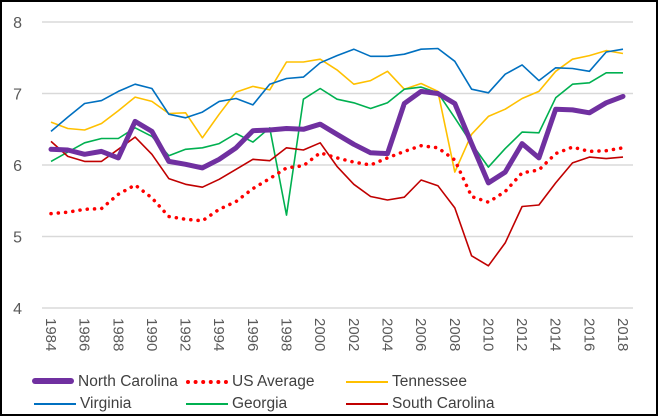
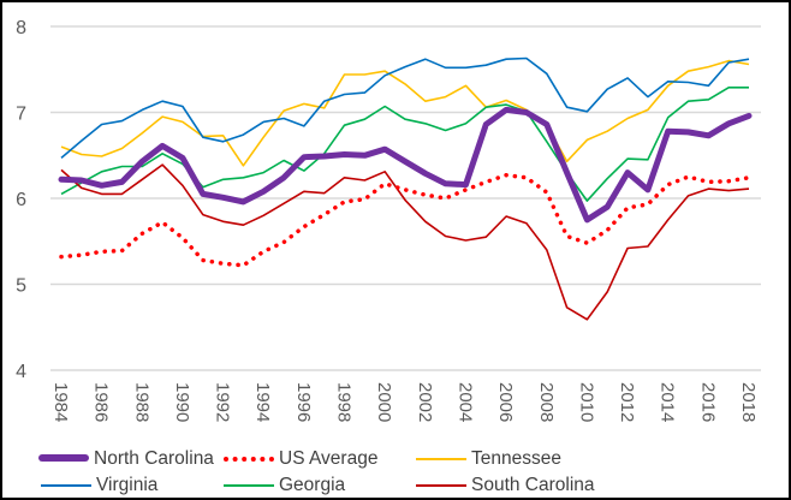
North Carolina/1988: 6.1 -> 6.4
Georgia/1998: 5.3 -> 6.8
Tennessee/2008: 5.9 -> 6.8
